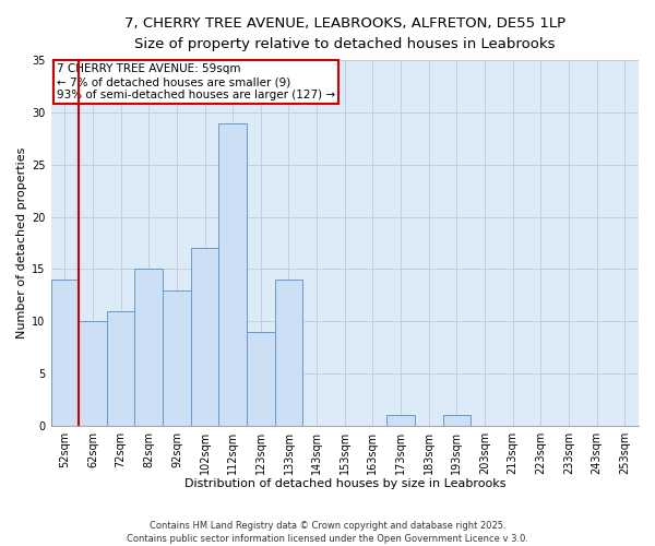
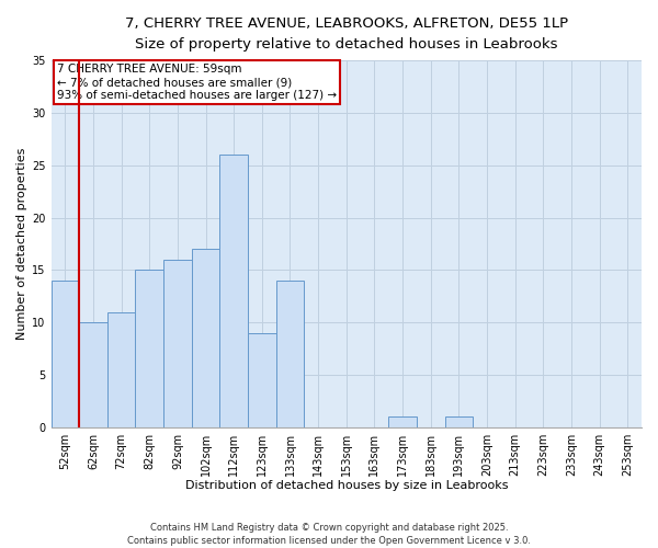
92sqm: 13 -> 16
112sqm: 29 -> 26
